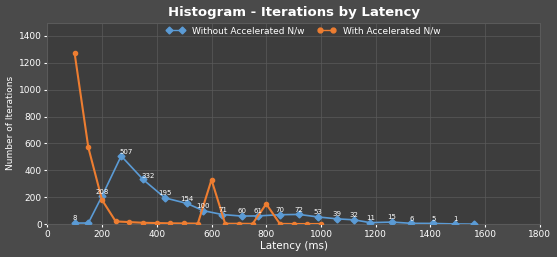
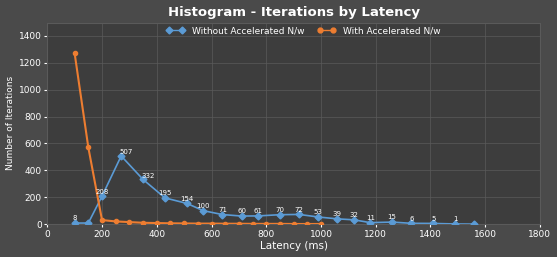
With Accelerated N/w/200: 180 -> 30
With Accelerated N/w/600: 330 -> 0
With Accelerated N/w/800: 150 -> 0
